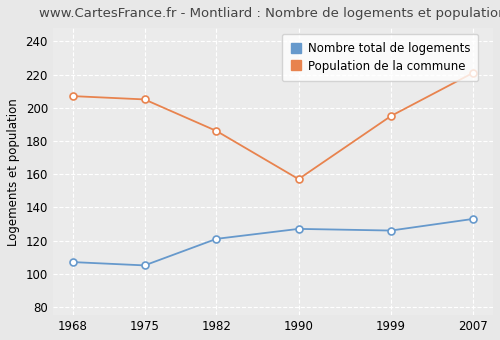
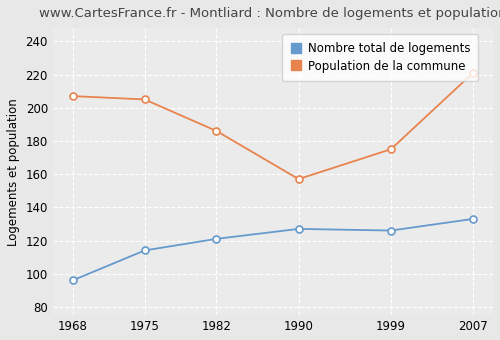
Nombre total de logements/1968: 107 -> 96
Nombre total de logements/1975: 105 -> 114
Population de la commune/1999: 195 -> 175
